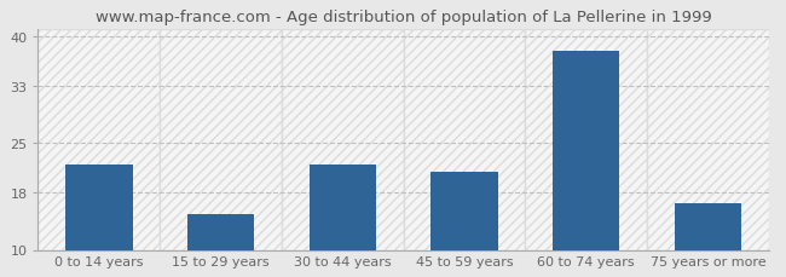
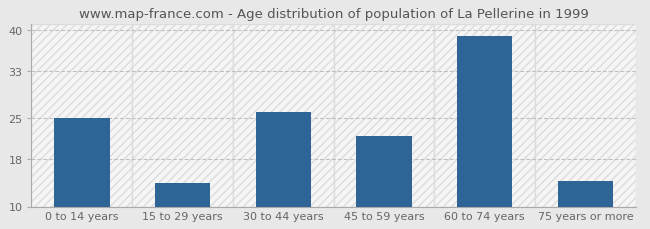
0 to 14 years: 22.0 -> 25.0
15 to 29 years: 15.0 -> 14.0
30 to 44 years: 22.0 -> 26.0
45 to 59 years: 21.0 -> 22.0
60 to 74 years: 38.0 -> 39.0
75 years or more: 16.5 -> 14.4
